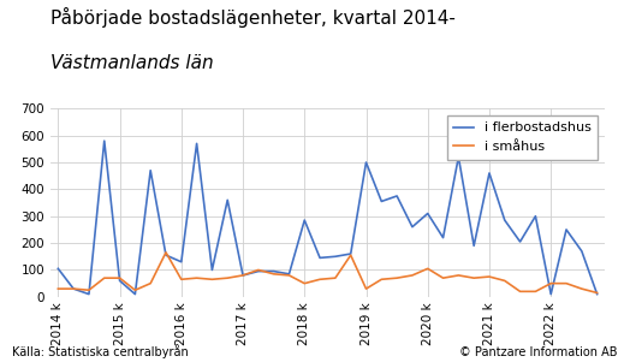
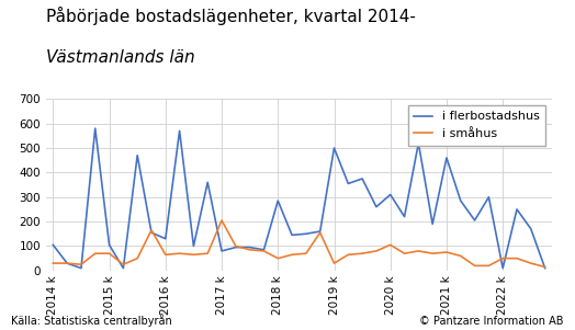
i flerbostadshus/2015 k: 60 -> 105
i småhus/2017 k: 80 -> 205
